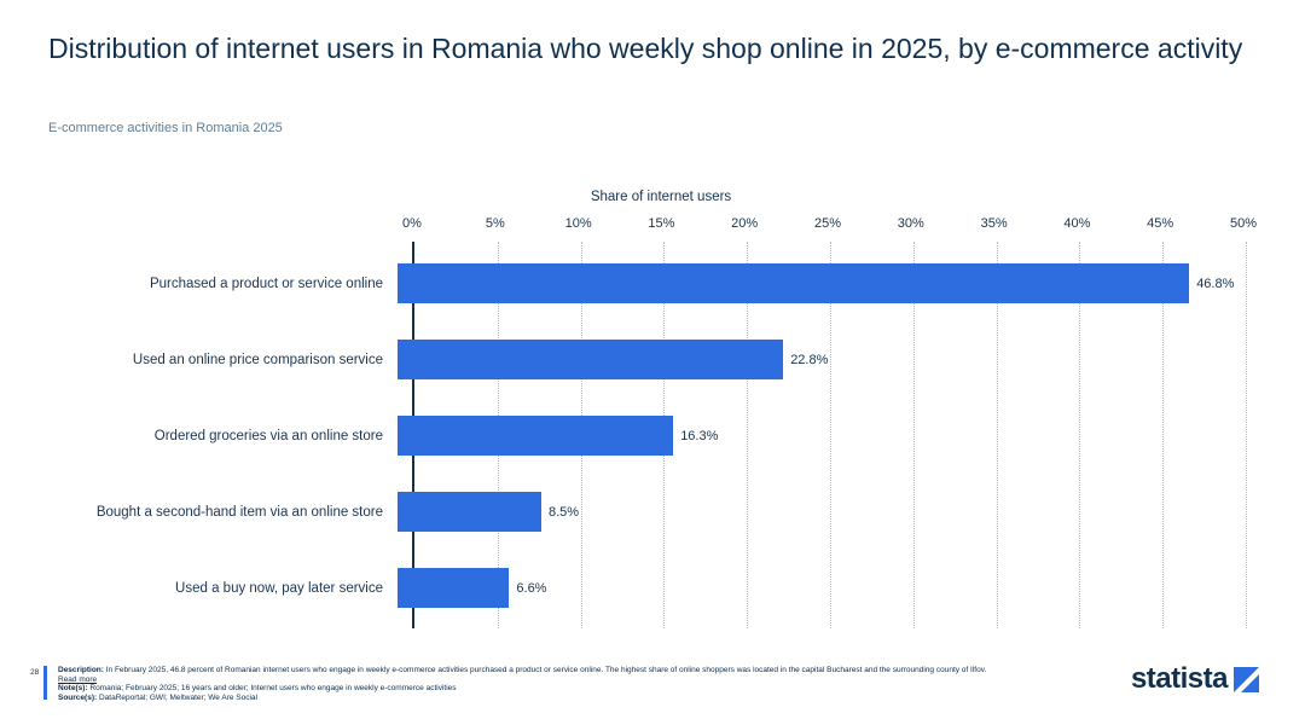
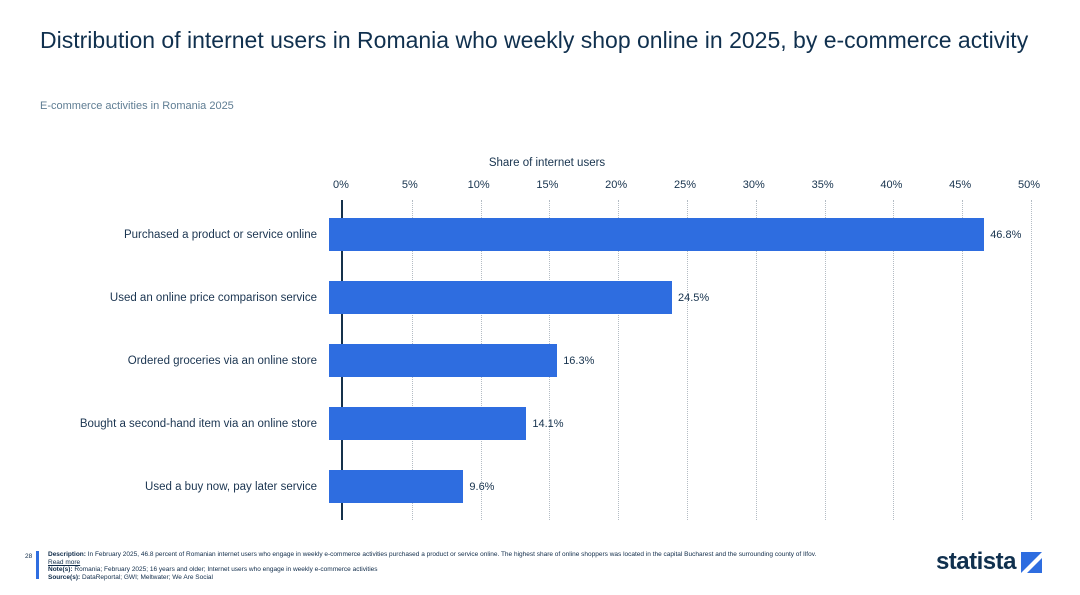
Used an online price comparison service: 22.8% -> 24.5%
Bought a second-hand item via an online store: 8.5% -> 14.1%
Used a buy now, pay later service: 6.6% -> 9.6%
